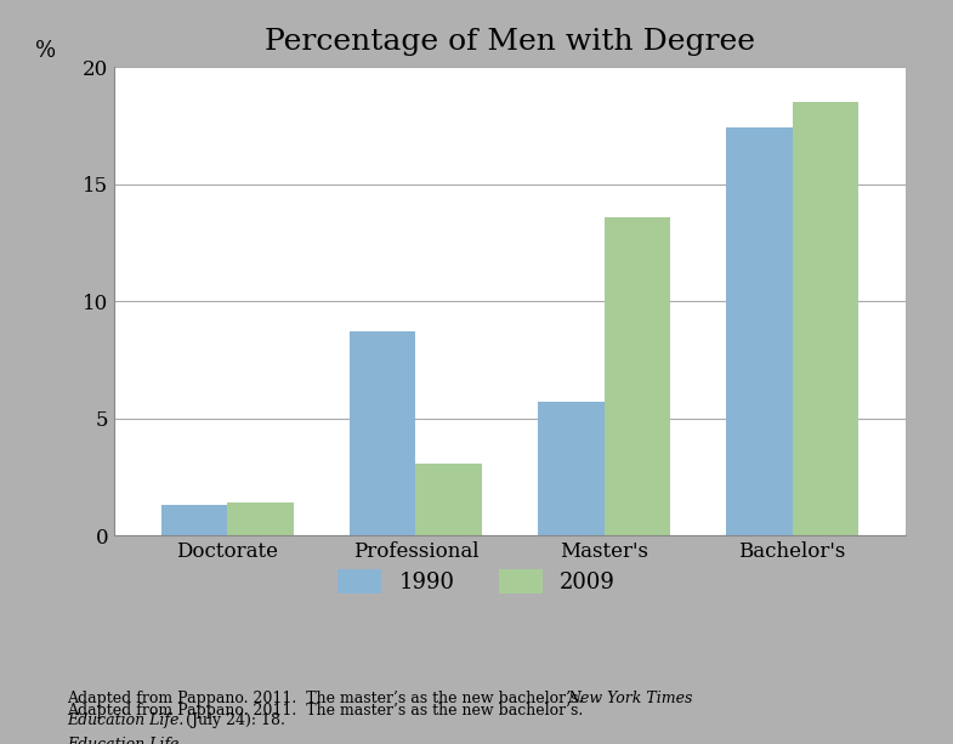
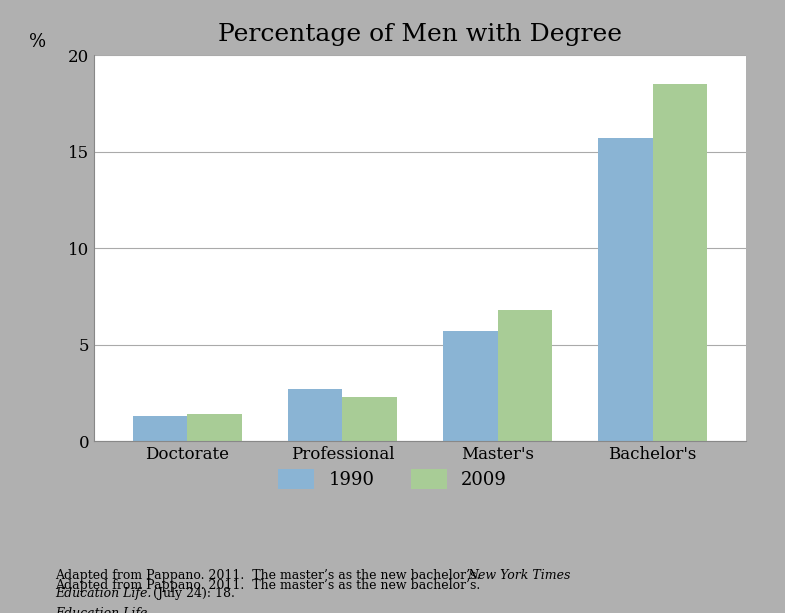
1990/Professional: 8.7 -> 2.7
2009/Professional: 3.1 -> 2.3
2009/Master's: 13.6 -> 6.8
1990/Bachelor's: 17.4 -> 15.7
